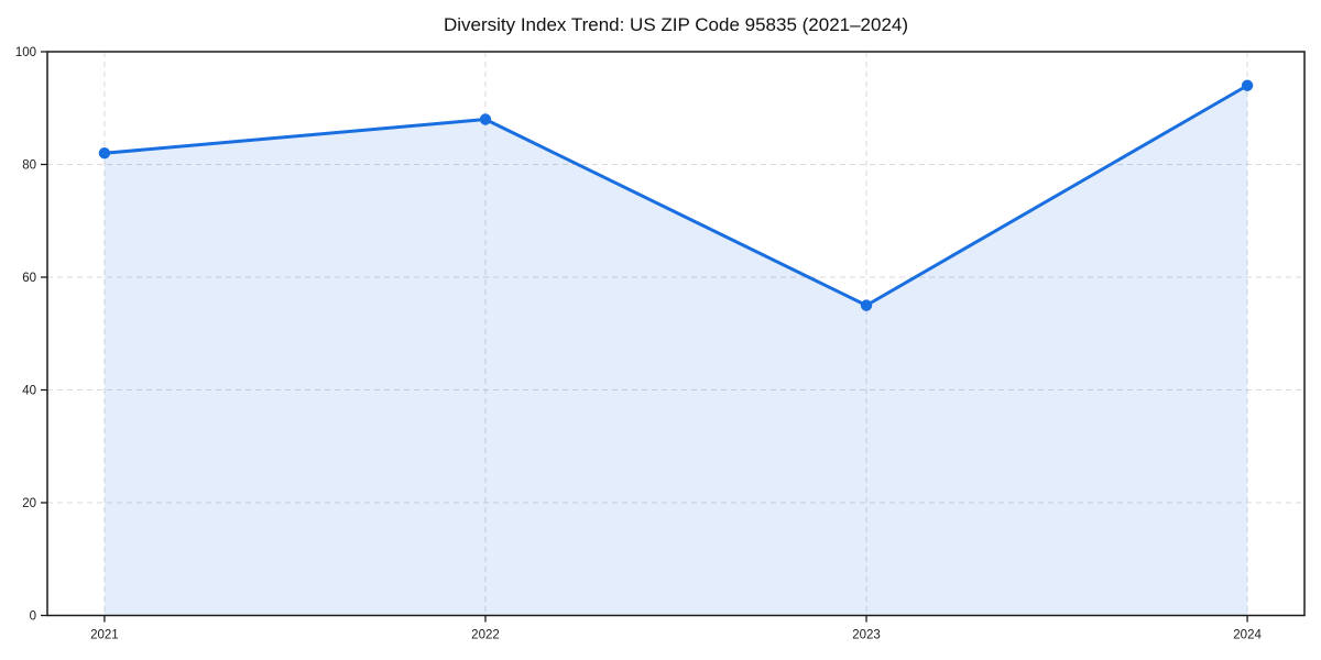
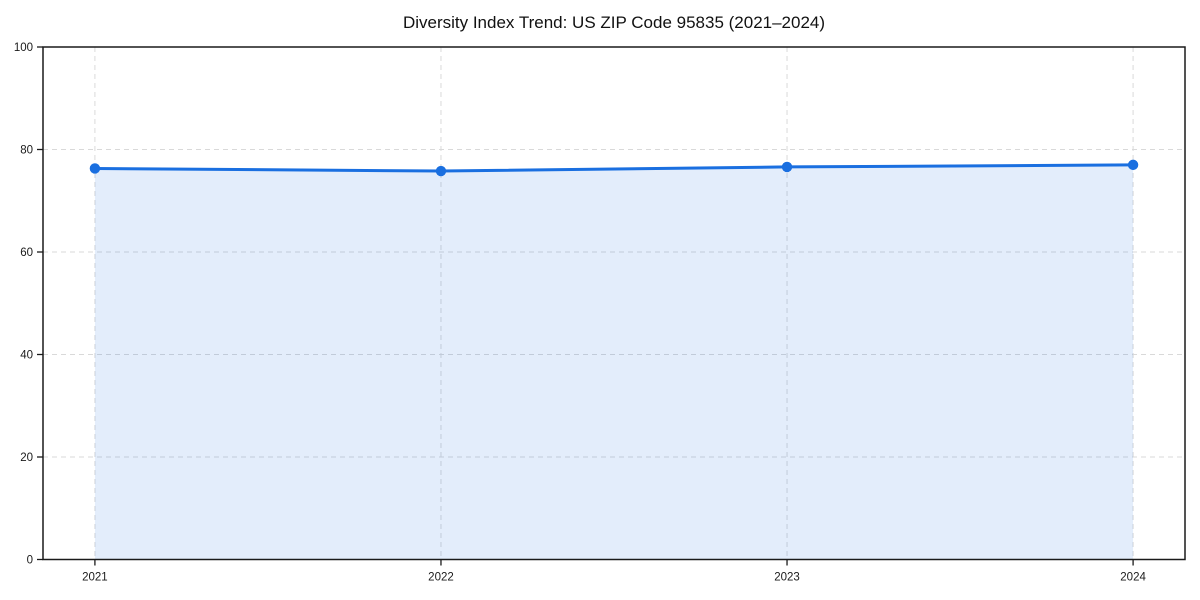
2021: 82 -> 76
2022: 88 -> 76
2023: 55 -> 77
2024: 94 -> 77
